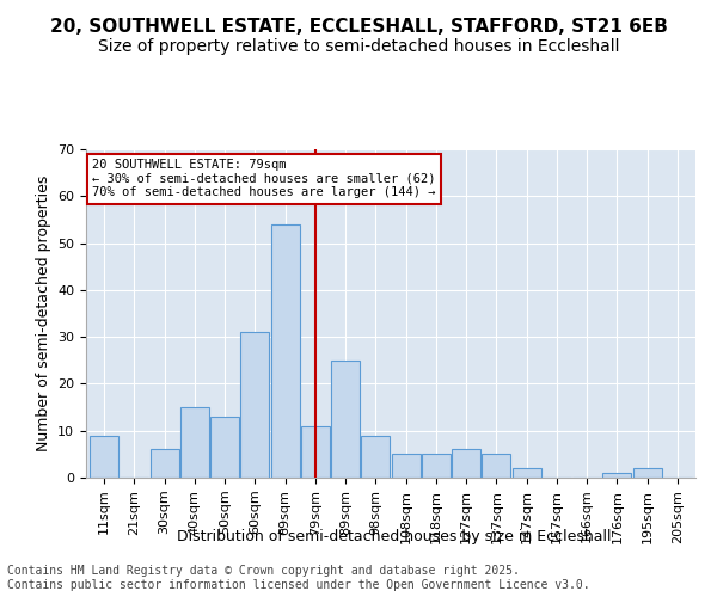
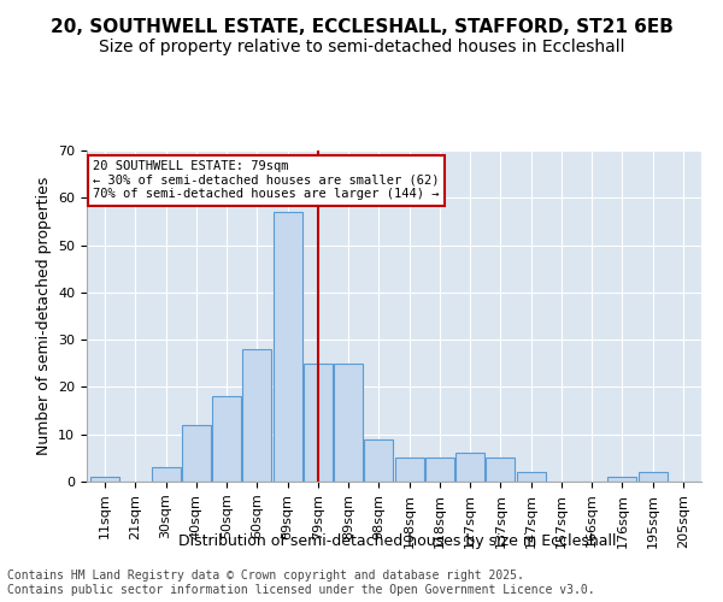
11sqm: 9 -> 1
30sqm: 6 -> 3
40sqm: 15 -> 12
50sqm: 13 -> 18
60sqm: 31 -> 28
69sqm: 54 -> 57
79sqm: 11 -> 25
